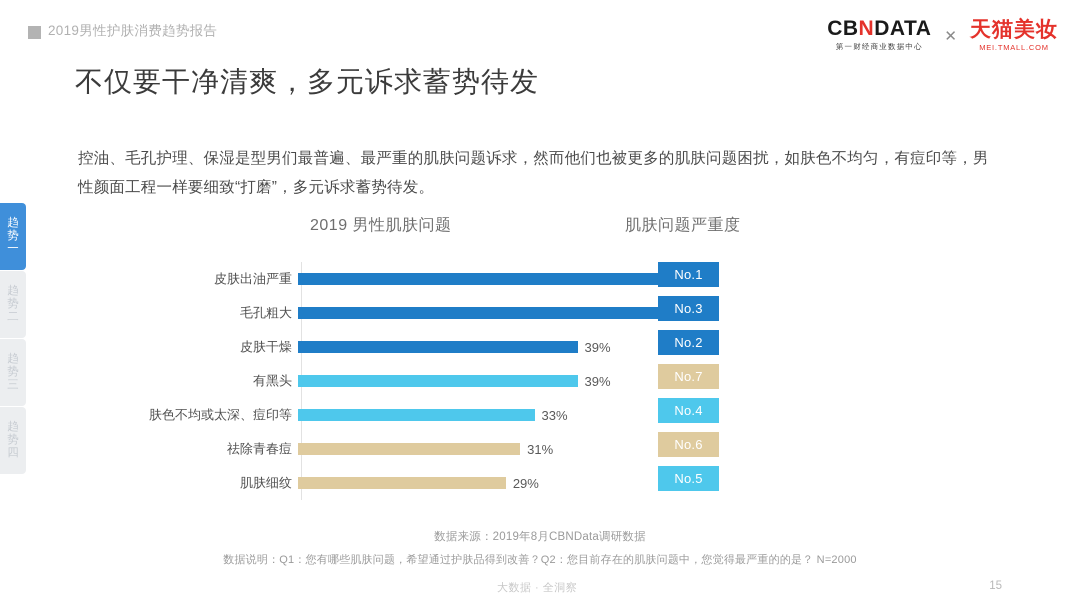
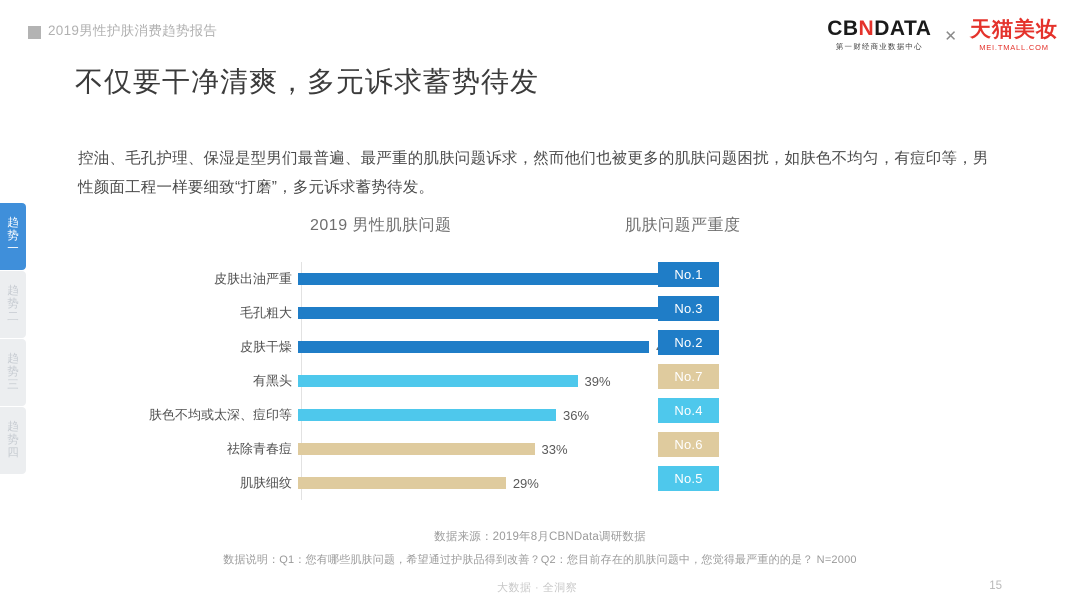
皮肤干燥: 39% -> 49%
肤色不均或太深、痘印等: 33% -> 36%
祛除青春痘: 31% -> 33%
